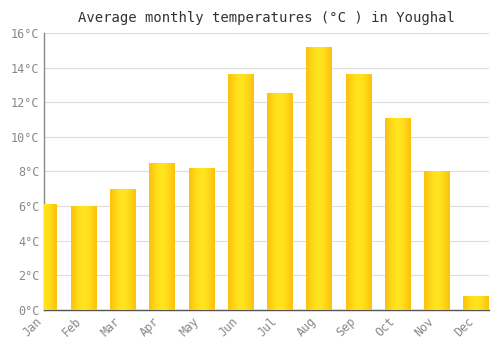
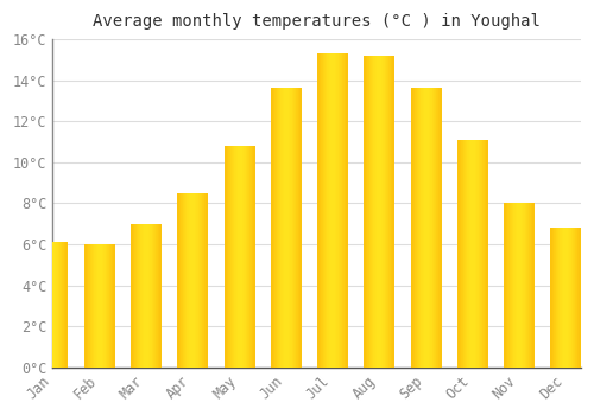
May: 8.2°C -> 10.8°C
Jul: 12.5°C -> 15.3°C
Dec: 0.8°C -> 6.8°C
